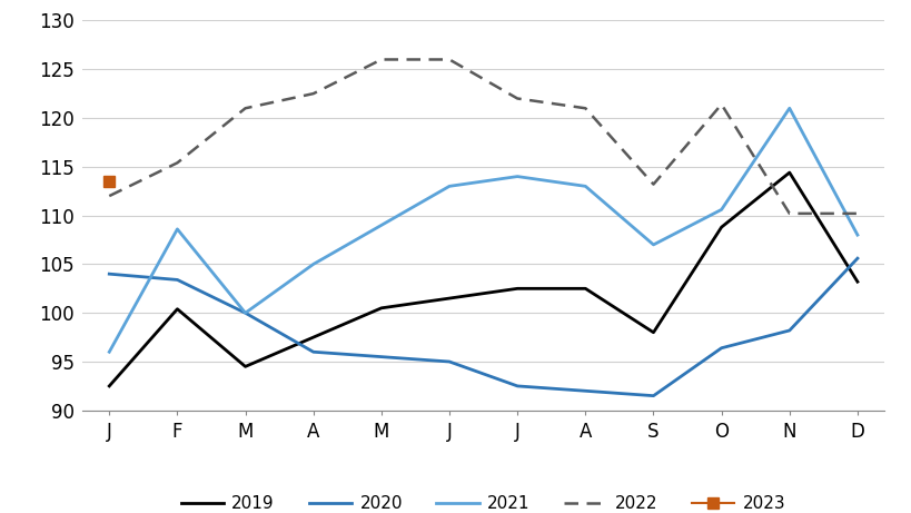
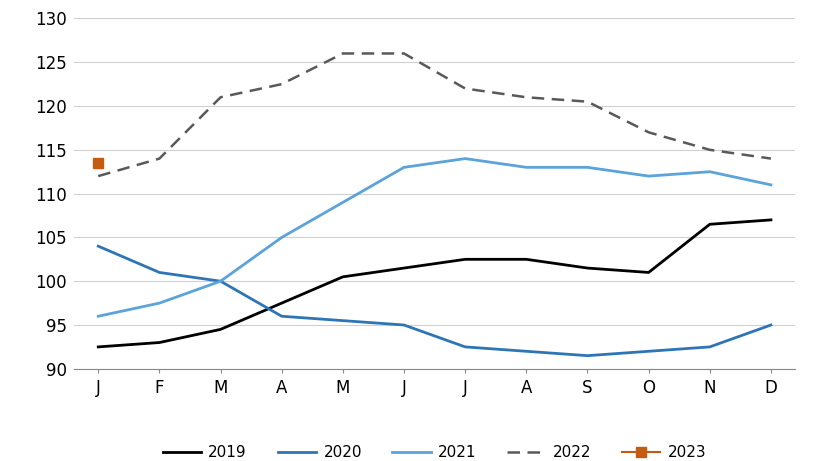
2019/F: 100.4 -> 93.0
2020/F: 103.4 -> 101.0
2021/F: 108.6 -> 97.5
2022/F: 115.4 -> 114.0
2019/S: 98.0 -> 101.5
2021/S: 107.0 -> 113.0
2022/S: 113.2 -> 120.5
2019/O: 108.8 -> 101.0
2020/O: 96.4 -> 92.0
2021/O: 110.6 -> 112.0
2022/O: 121.4 -> 117.0
2019/N: 114.4 -> 106.5
2020/N: 98.2 -> 92.5
2021/N: 121.0 -> 112.5
2022/N: 110.2 -> 115.0
2019/D: 103.2 -> 107.0
2020/D: 105.6 -> 95.0
2021/D: 108.0 -> 111.0
2022/D: 110.2 -> 114.0
